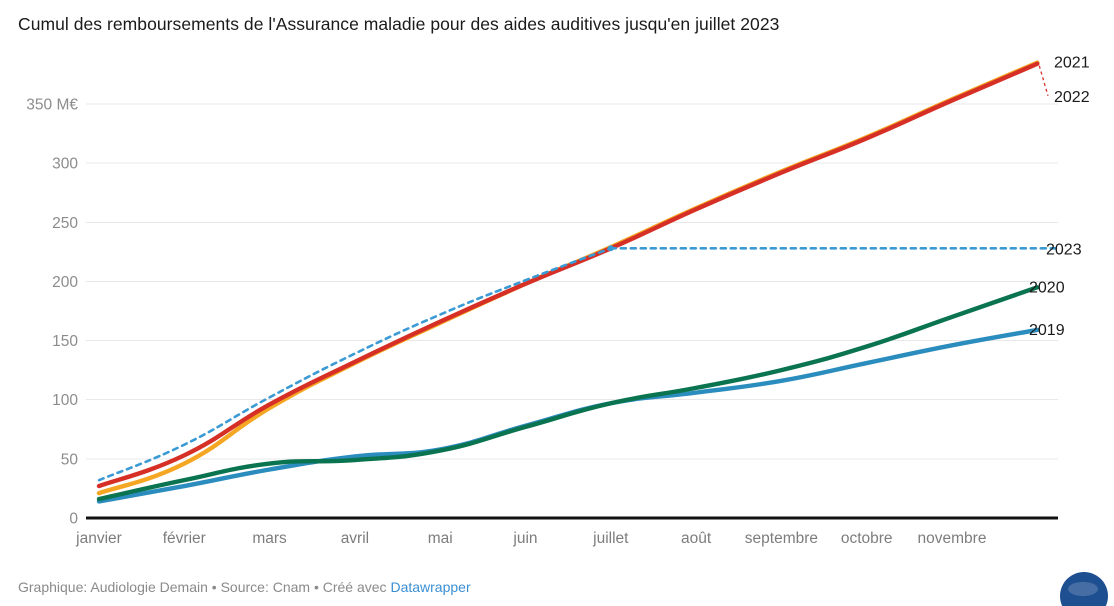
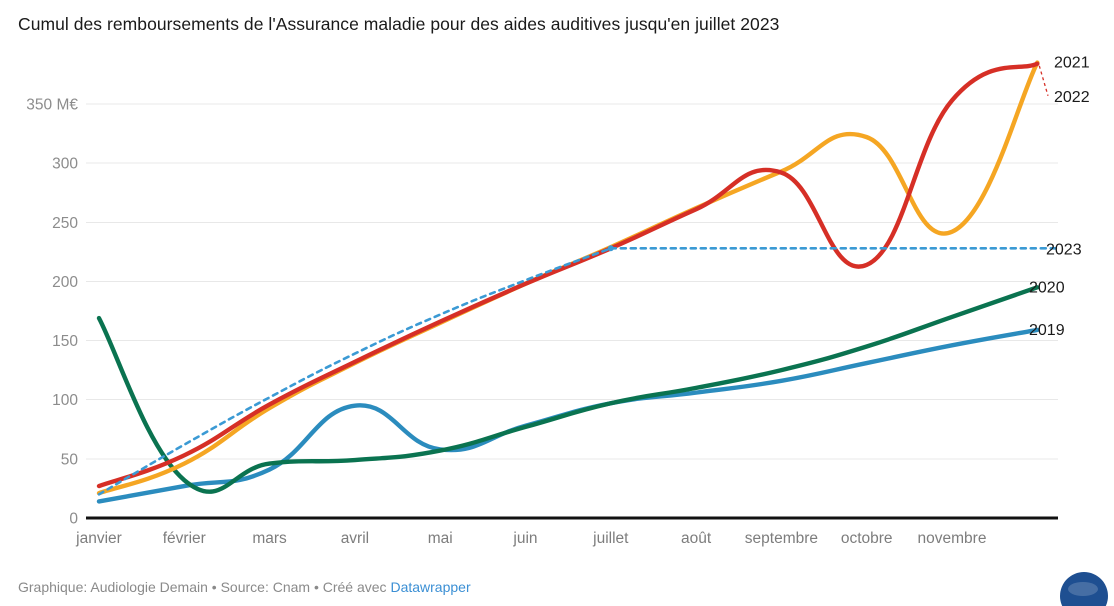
2020/janvier: 16 -> 169
2023/janvier: 32 -> 20
2019/avril: 52 -> 95
2022/octobre: 321 -> 214
2021/novembre: 354 -> 242
